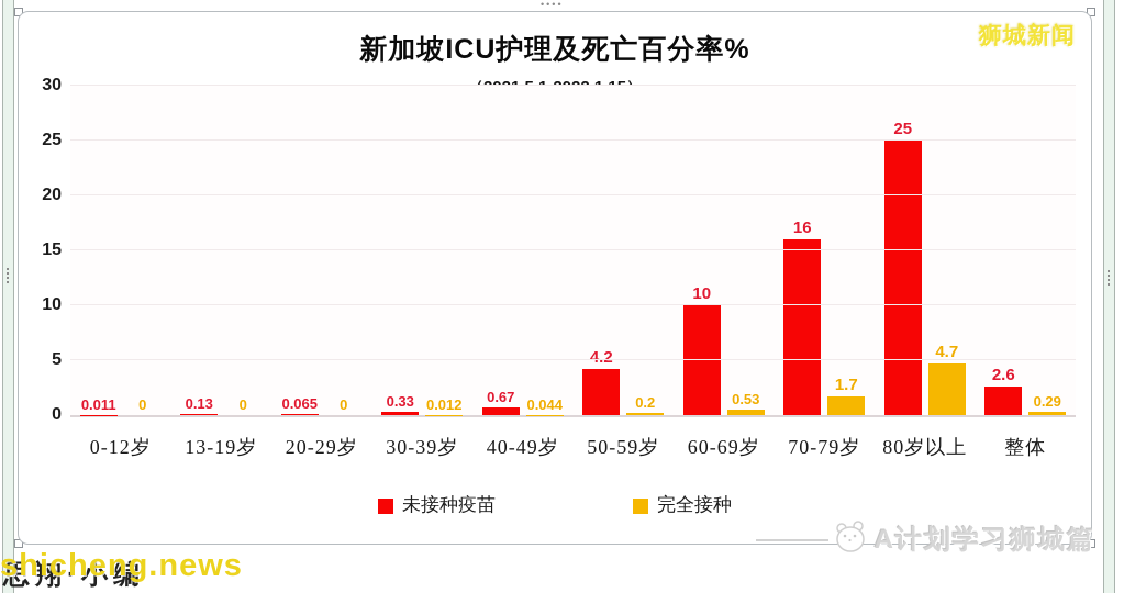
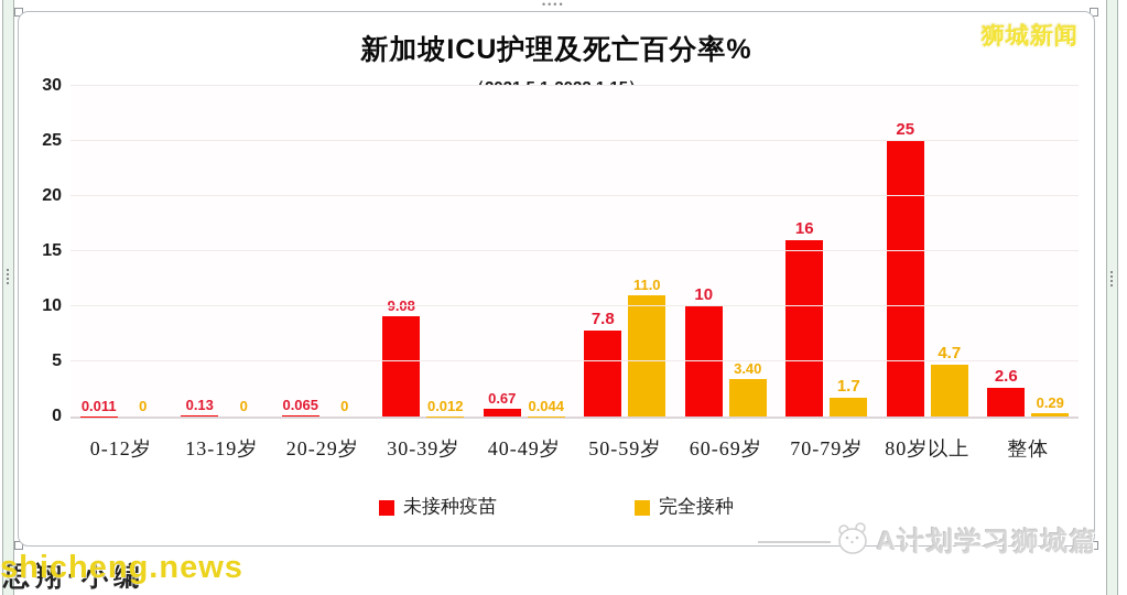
未接种疫苗/30-39岁: 0.33 -> 9.08
未接种疫苗/50-59岁: 4.2 -> 7.8
完全接种/50-59岁: 0.2 -> 11.0
完全接种/60-69岁: 0.53 -> 3.40
